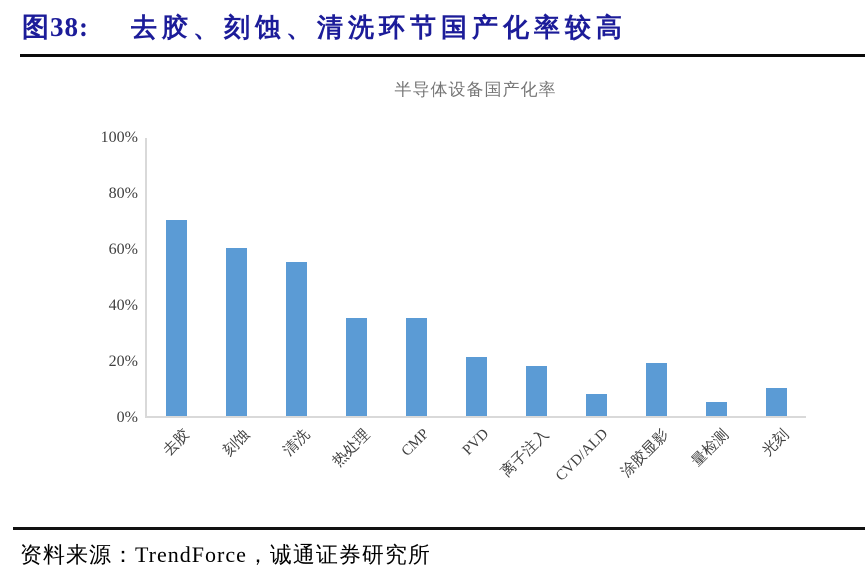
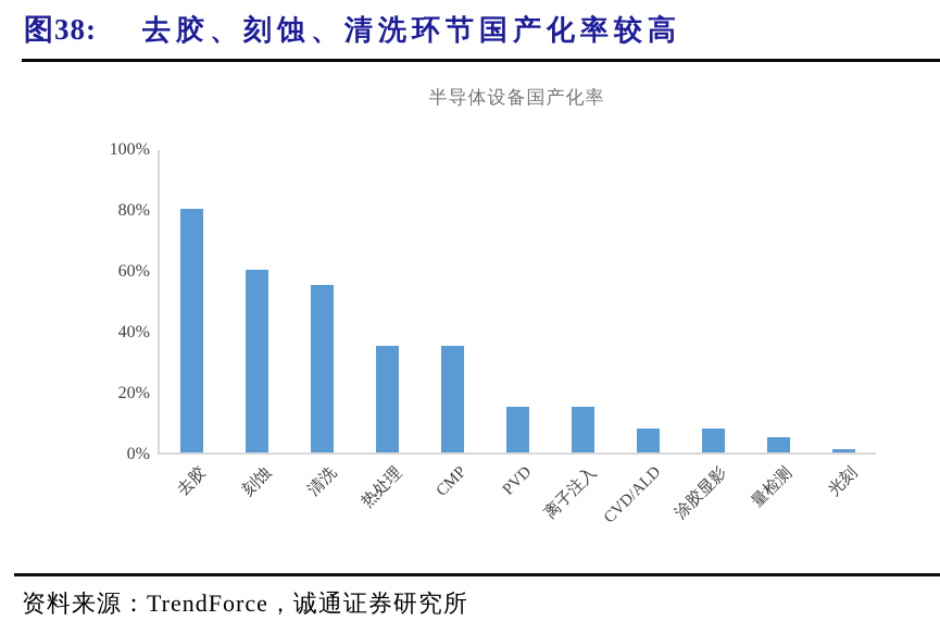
去胶: 70% -> 80%
PVD: 21% -> 15%
离子注入: 18% -> 15%
涂胶显影: 19% -> 8%
光刻: 10% -> 1%
